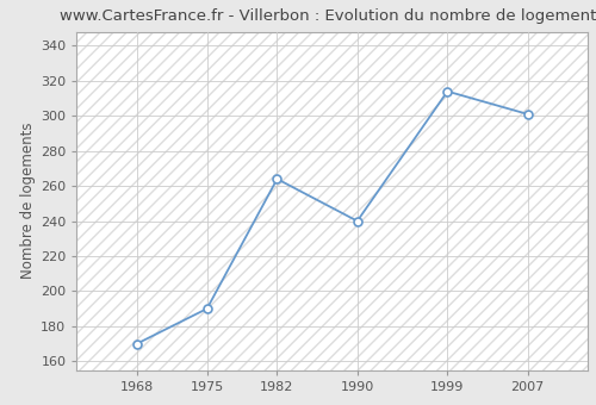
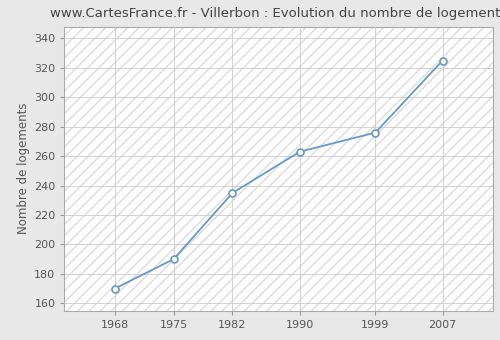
1982: 264 -> 235
1990: 240 -> 263
1999: 314 -> 276
2007: 301 -> 325
